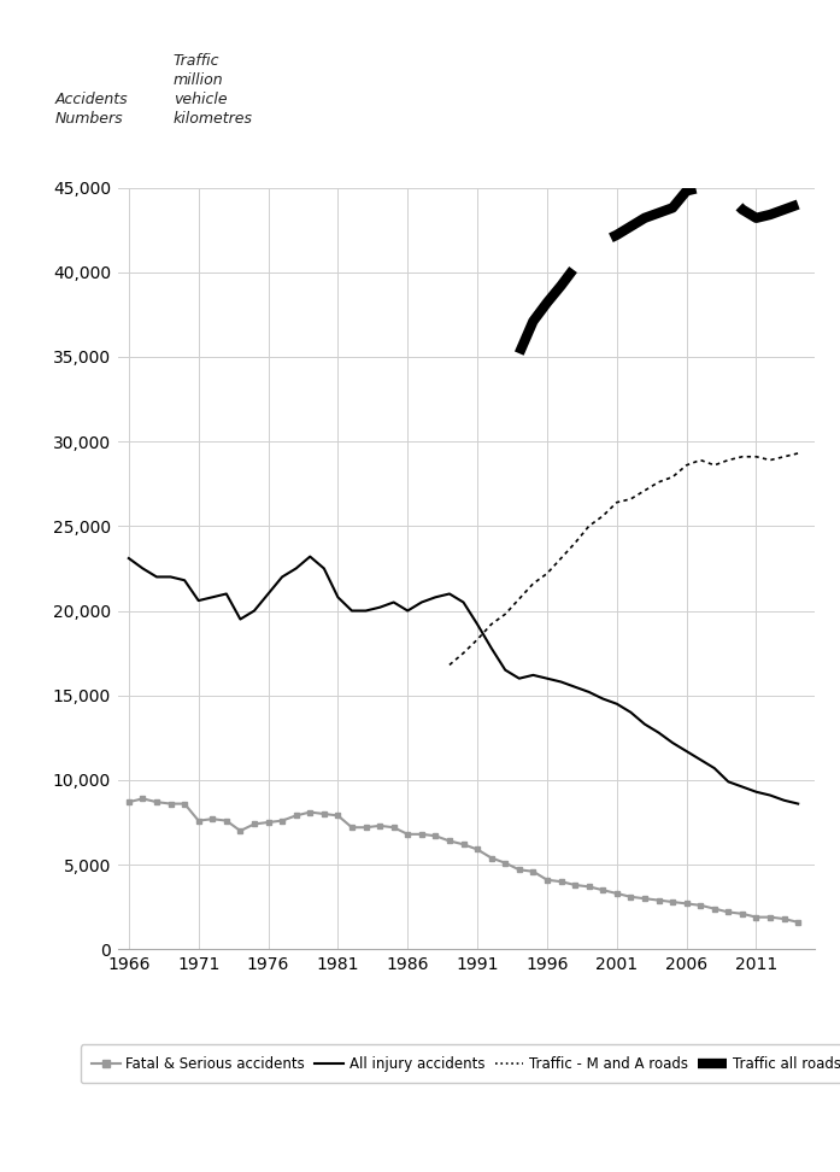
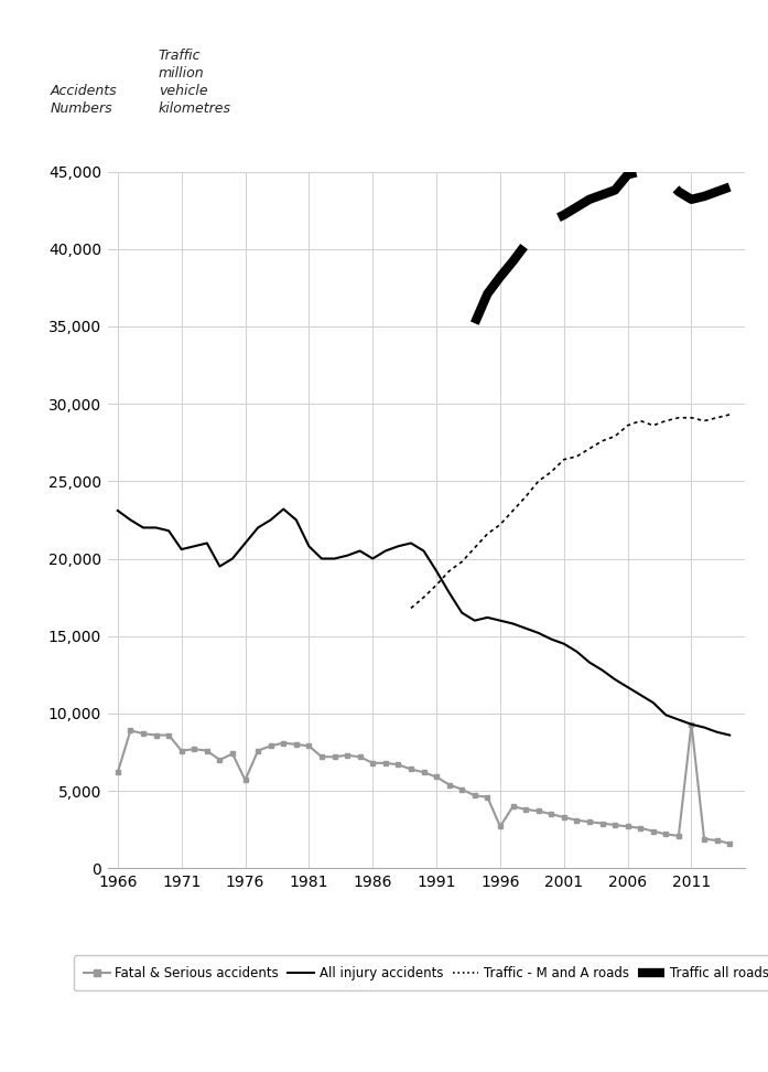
Fatal & Serious accidents/1966: 8,700 -> 6,200
Fatal & Serious accidents/1976: 7,500 -> 5,700
Fatal & Serious accidents/1996: 4,100 -> 2,700
Fatal & Serious accidents/2011: 1,900 -> 9,300
